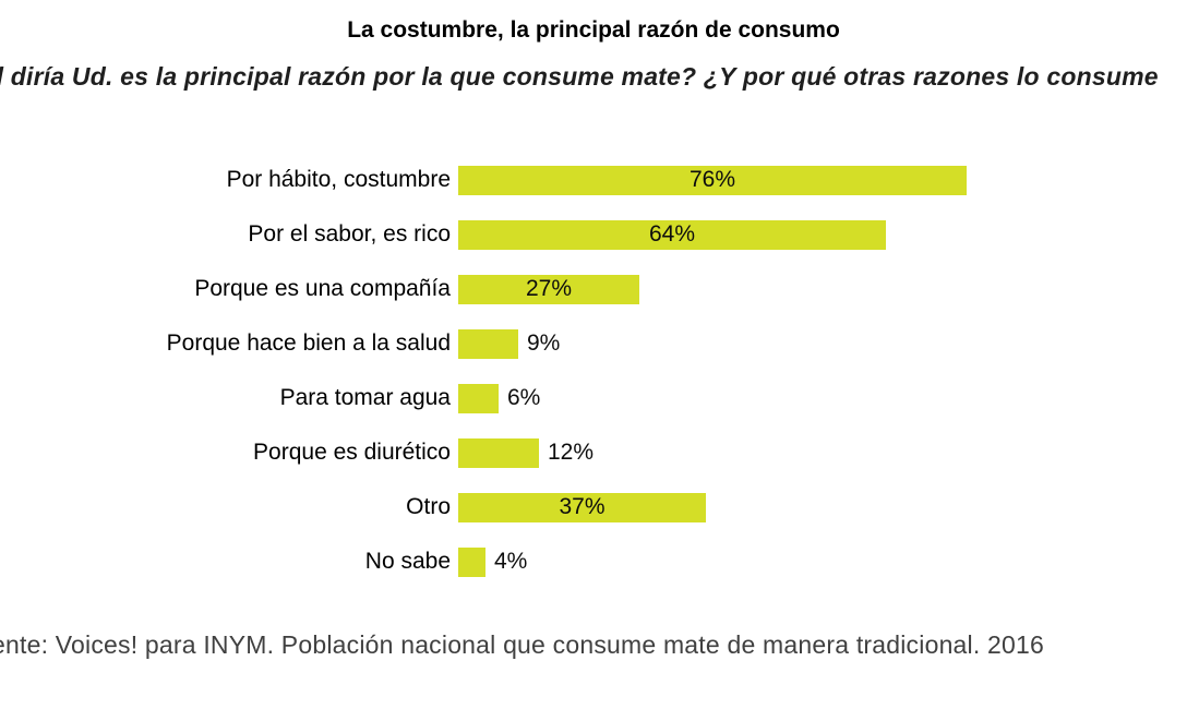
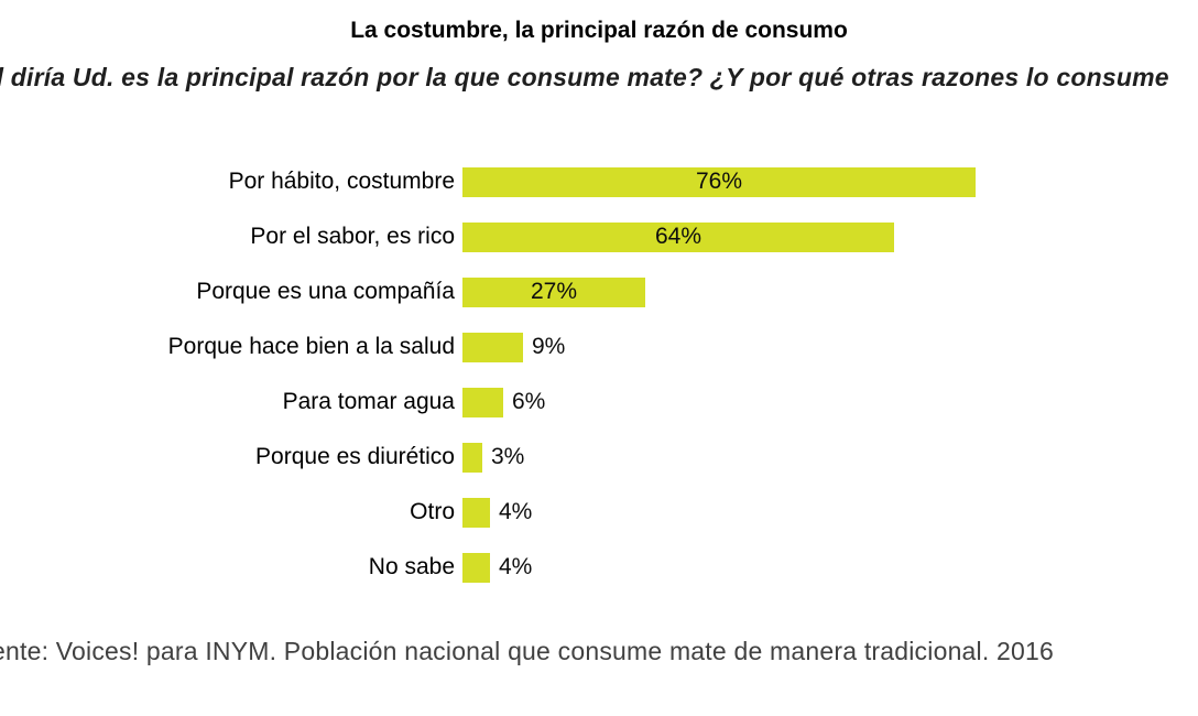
Porque es diurético: 12% -> 3%
Otro: 37% -> 4%
